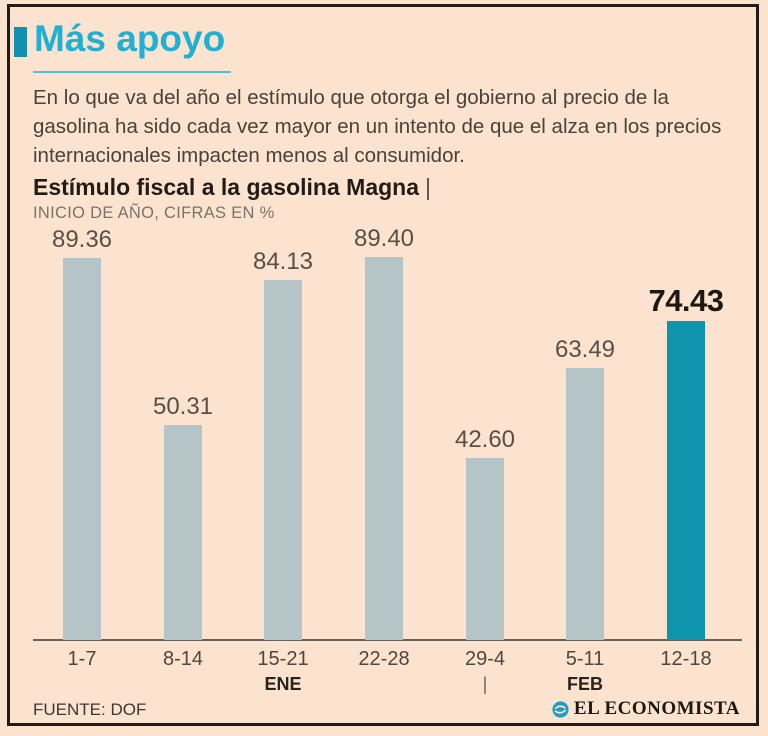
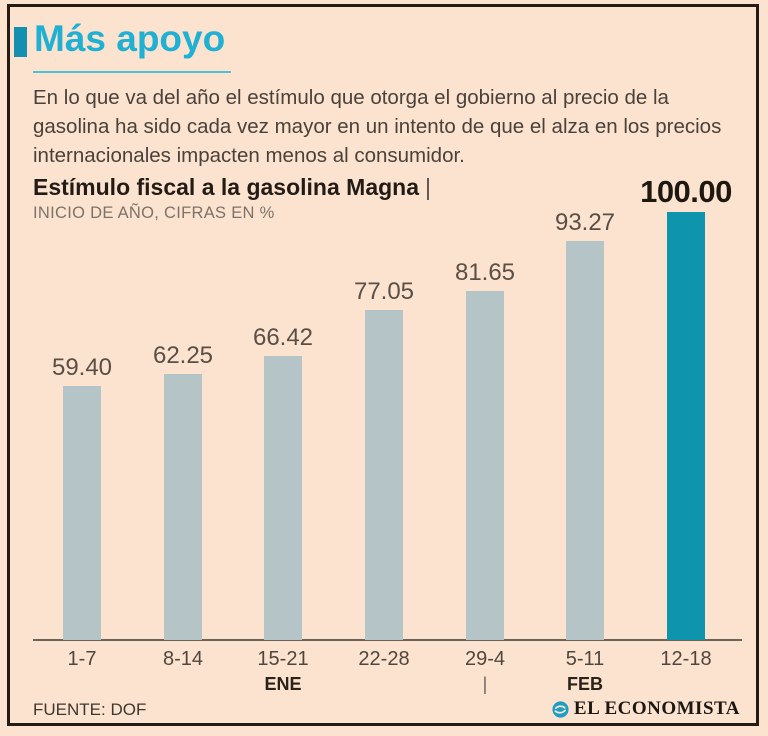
1-7: 89.36 -> 59.40
8-14: 50.31 -> 62.25
15-21: 84.13 -> 66.42
22-28: 89.40 -> 77.05
29-4: 42.60 -> 81.65
5-11: 63.49 -> 93.27
12-18: 74.43 -> 100.00
